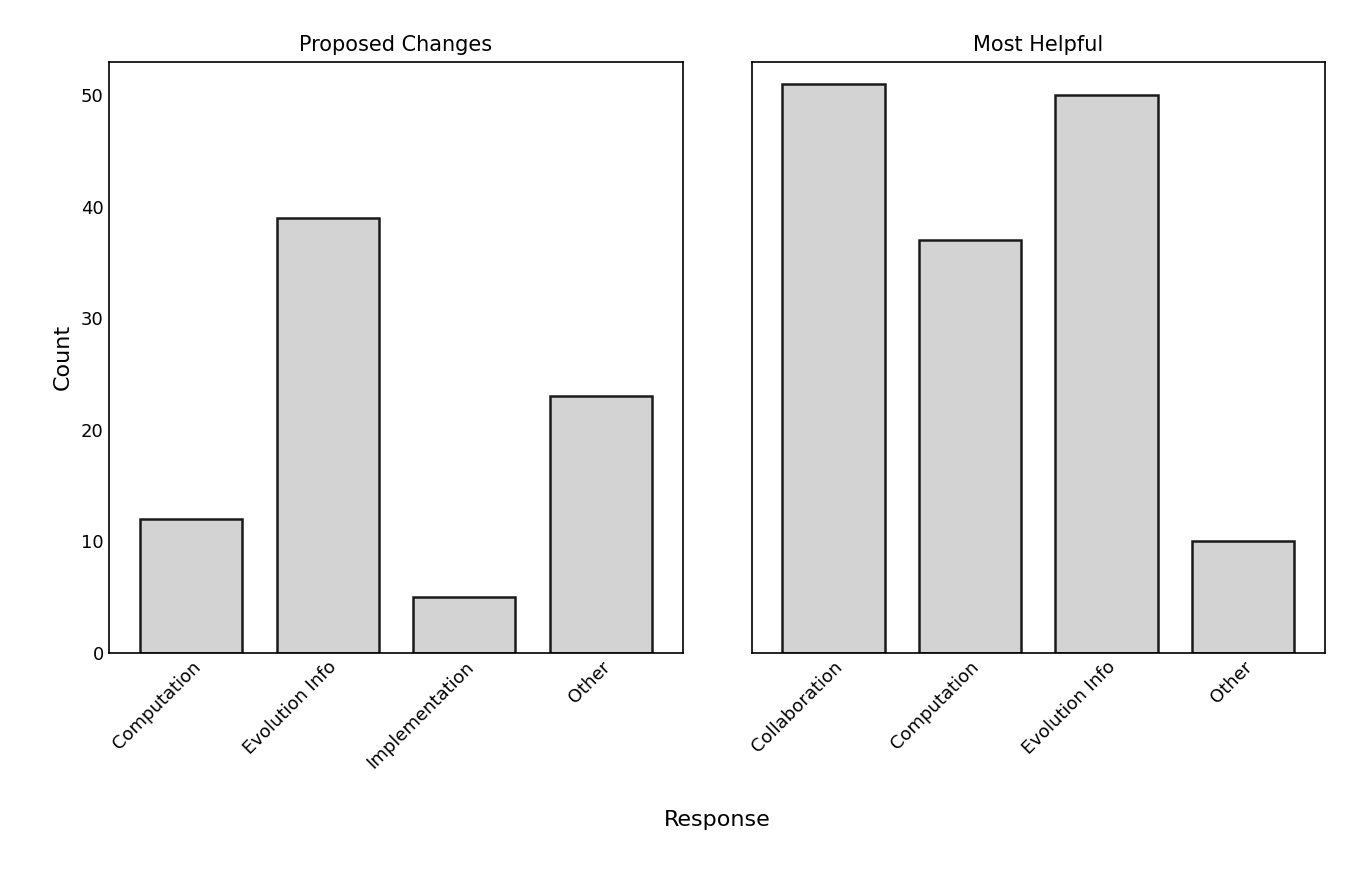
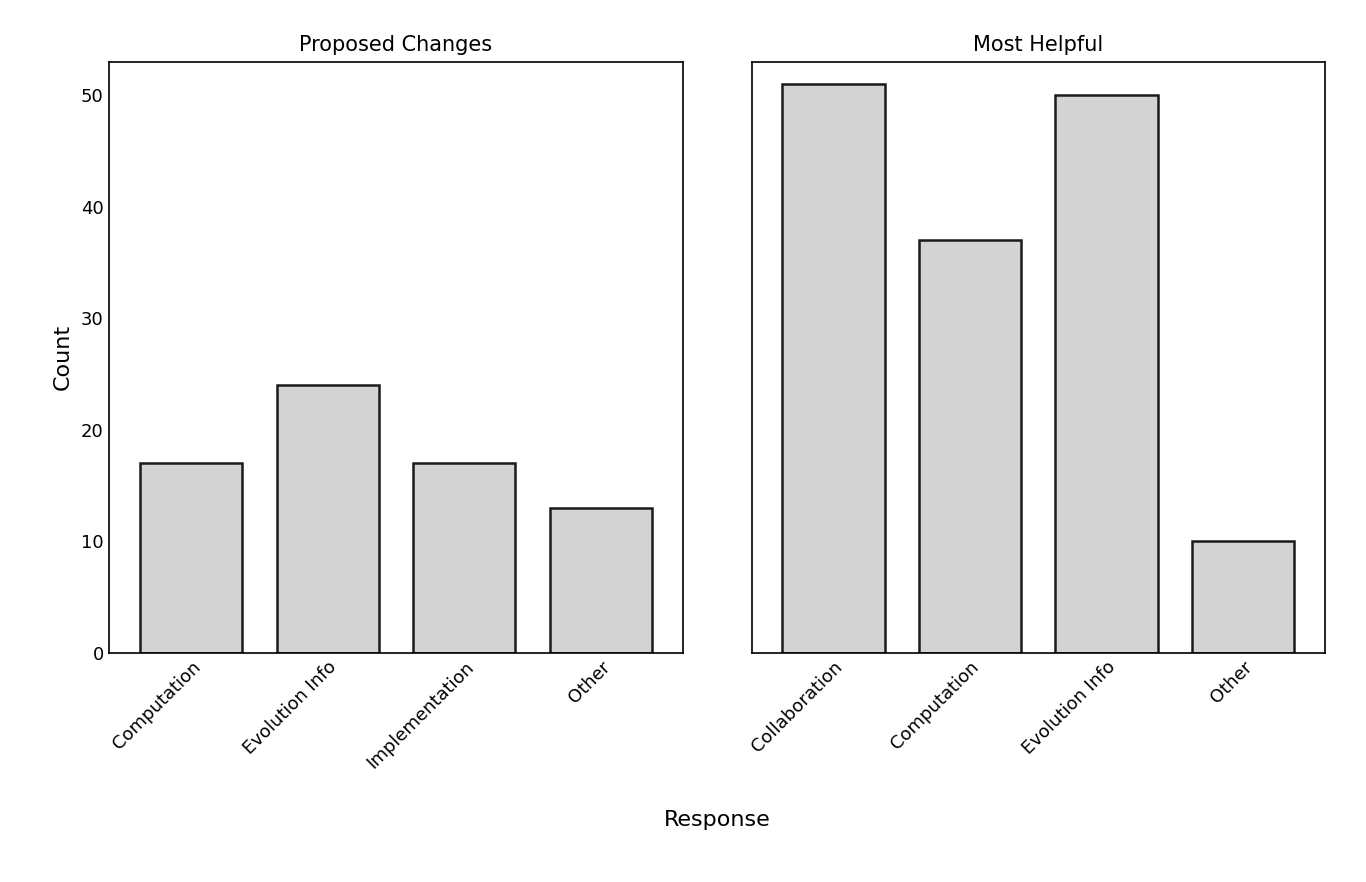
Proposed Changes/Computation: 12 -> 17
Proposed Changes/Evolution Info: 39 -> 24
Proposed Changes/Implementation: 5 -> 17
Proposed Changes/Other: 23 -> 13
